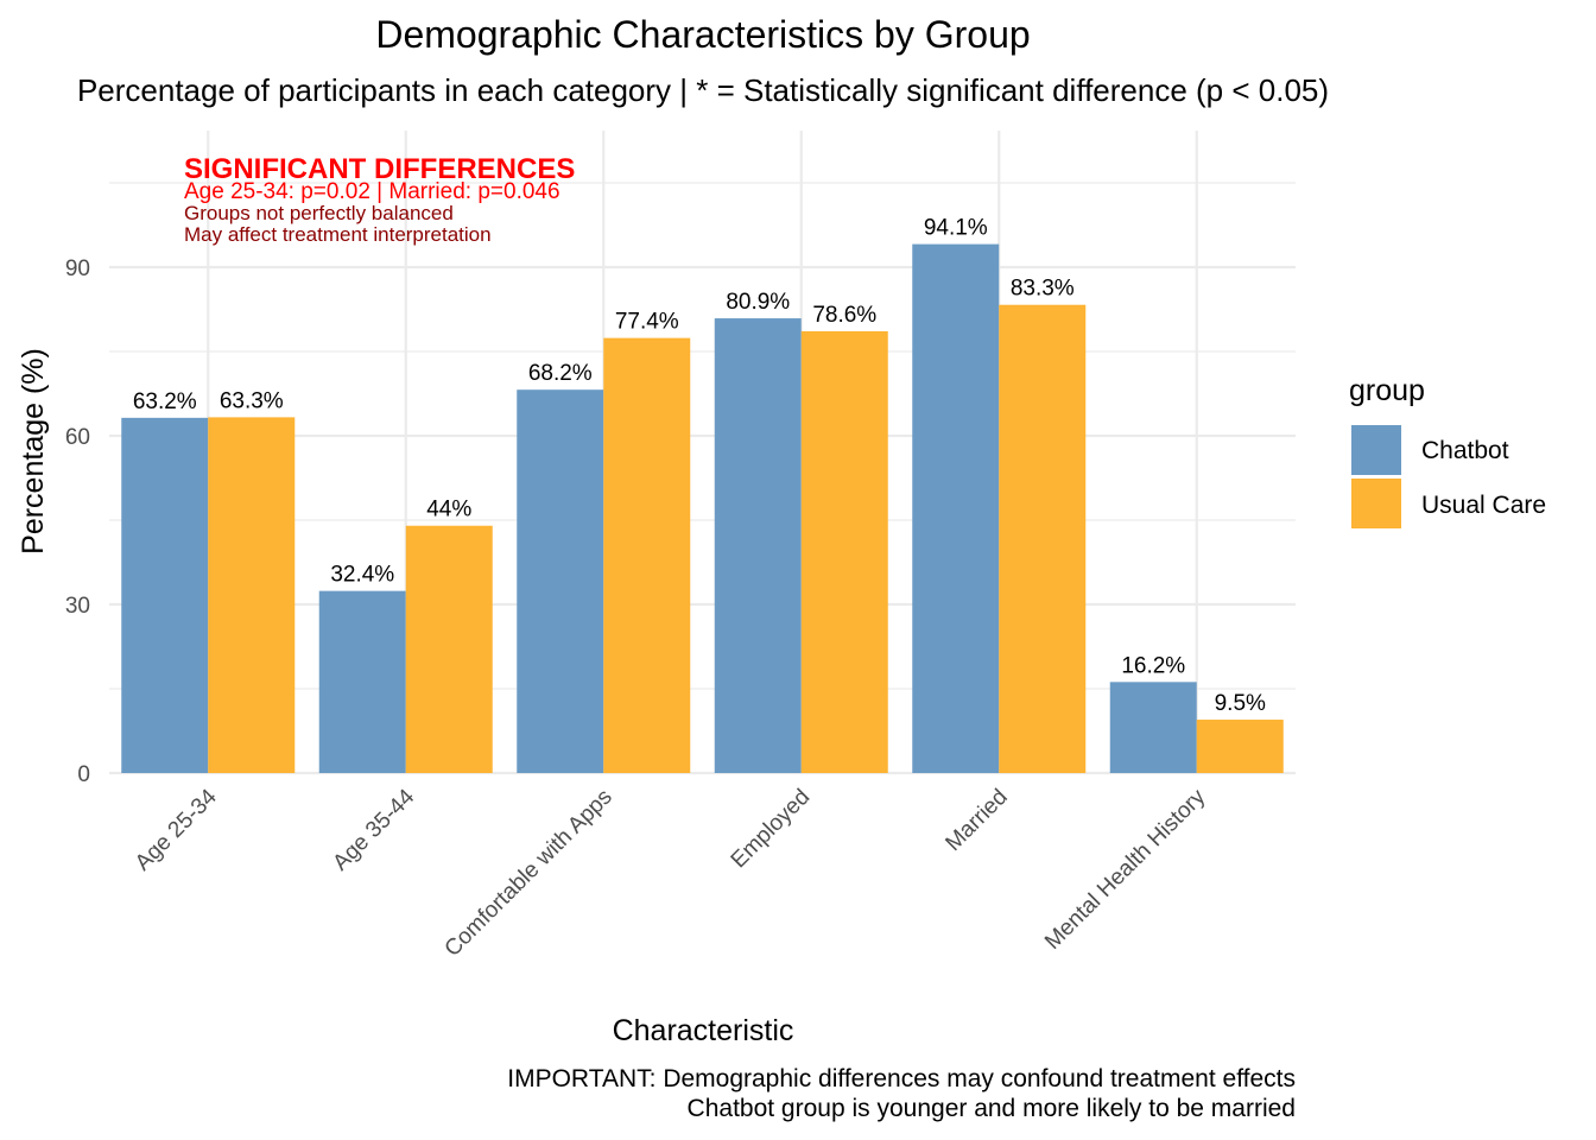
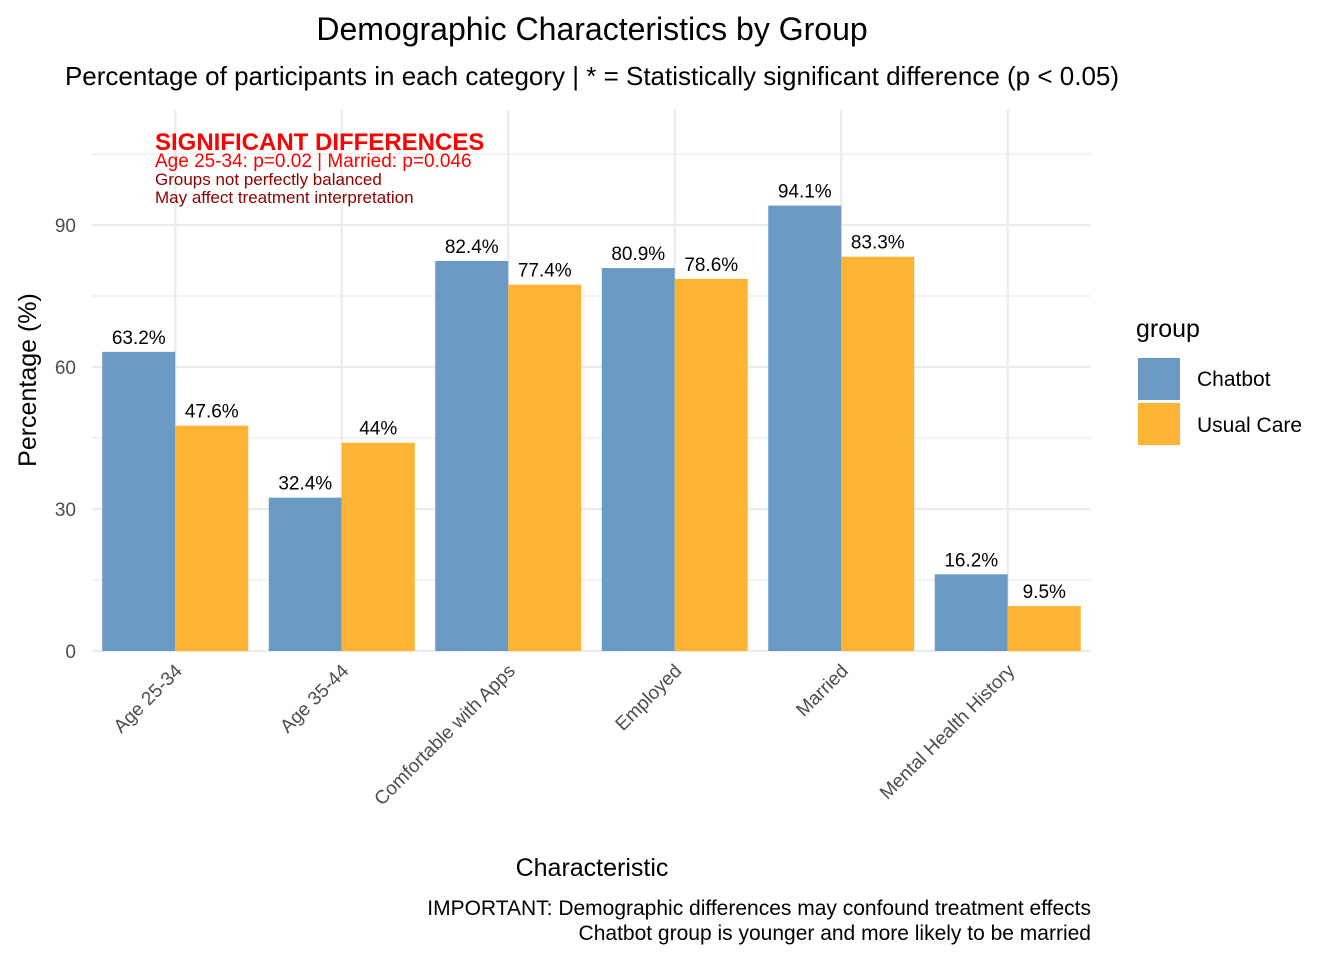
Usual Care/Age 25-34: 63.3% -> 47.6%
Chatbot/Comfortable with Apps: 68.2% -> 82.4%
